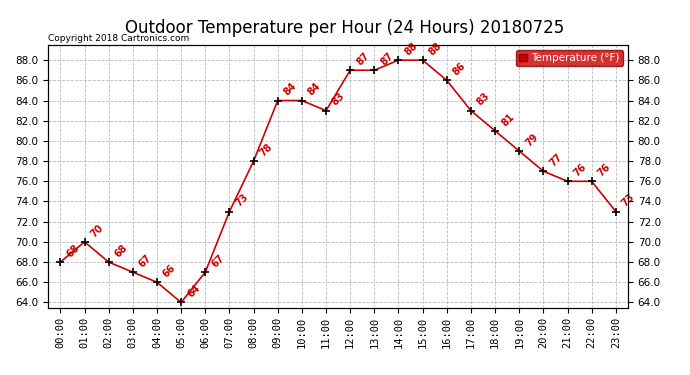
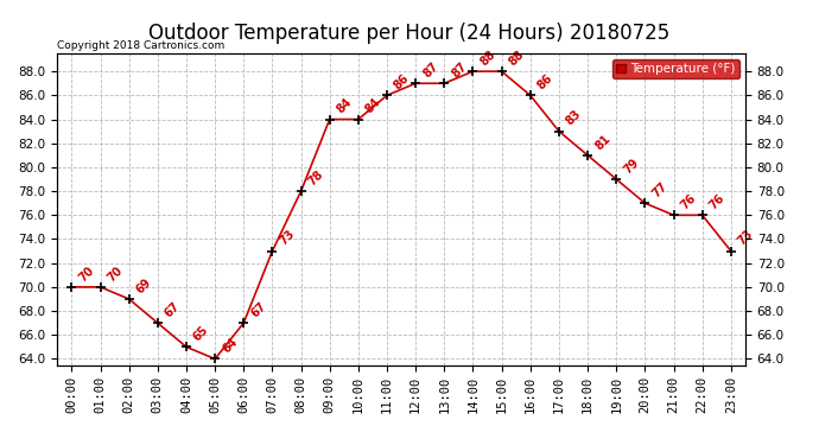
00:00: 68 -> 70
02:00: 68 -> 69
04:00: 66 -> 65
11:00: 83 -> 86
